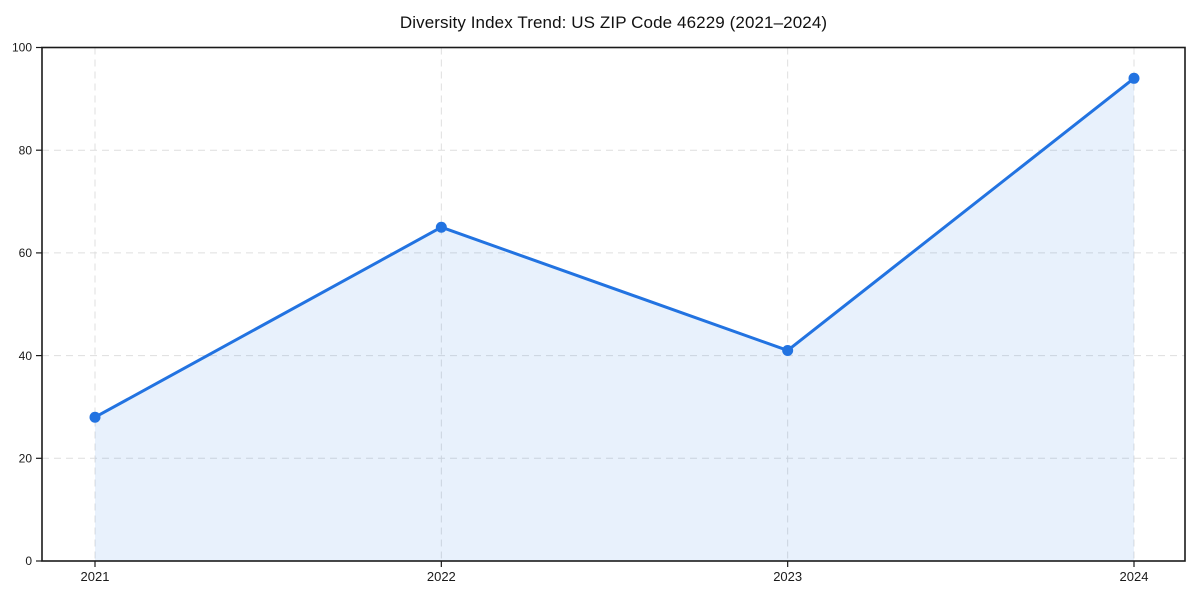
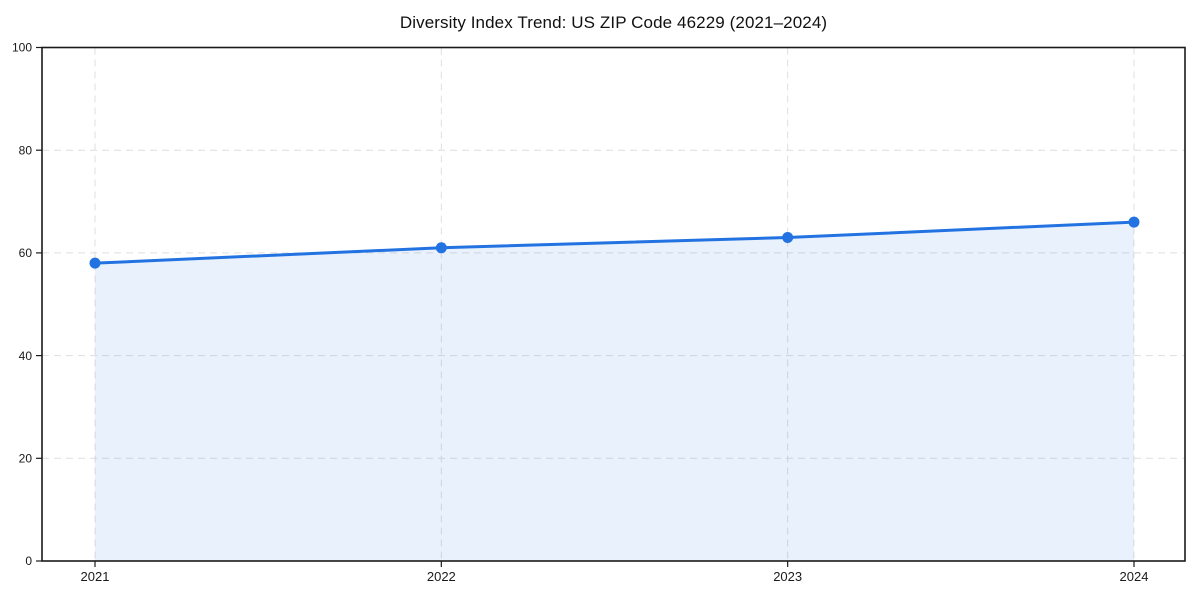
2021: 28 -> 58
2022: 65 -> 61
2023: 41 -> 63
2024: 94 -> 66
